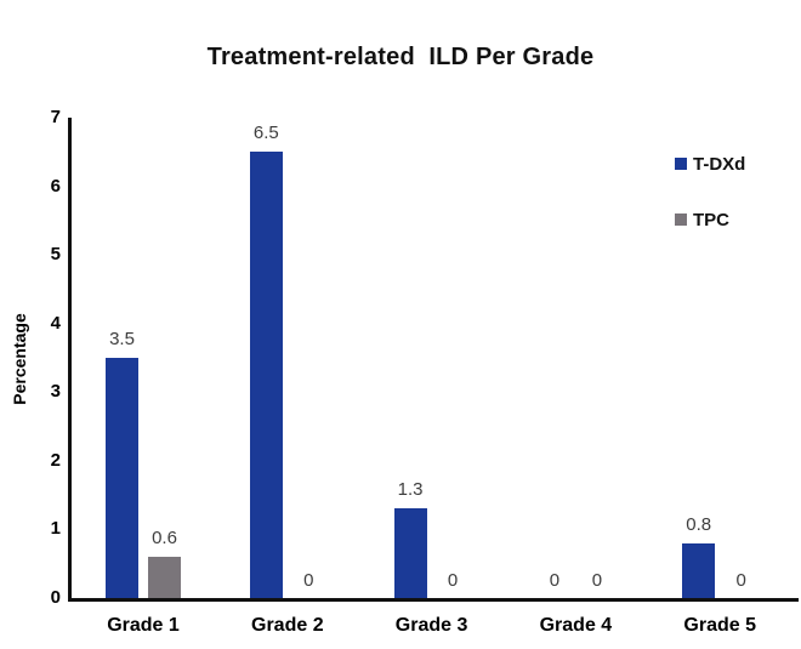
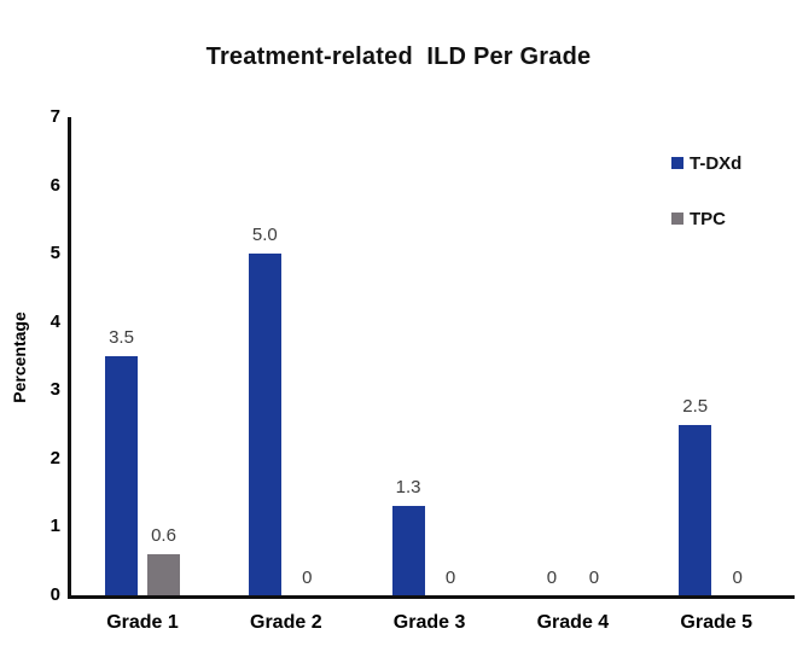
T-DXd/Grade 2: 6.5 -> 5.0
T-DXd/Grade 5: 0.8 -> 2.5
